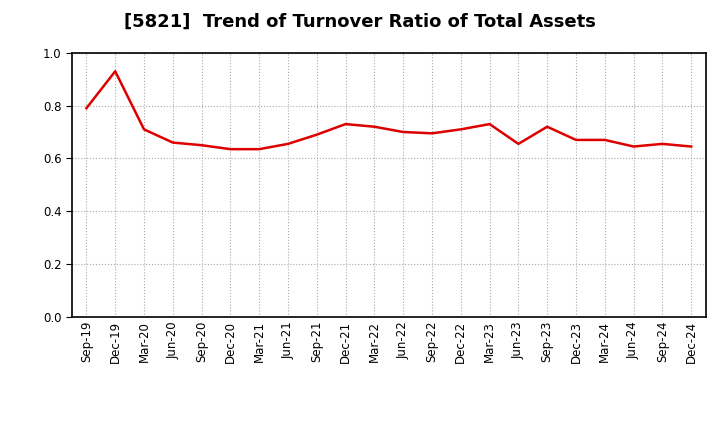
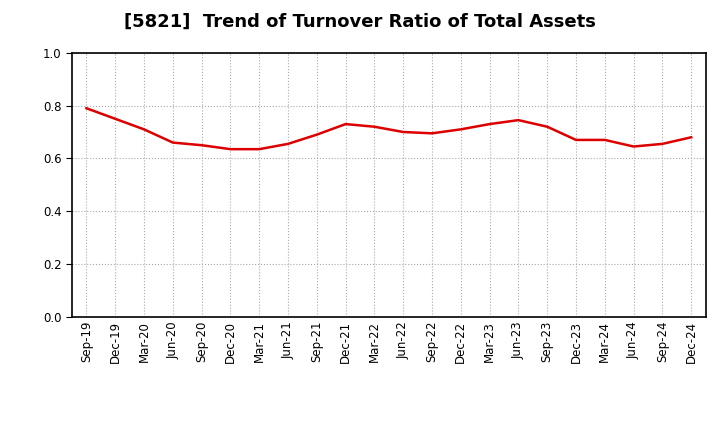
Dec-19: 0.930 -> 0.750
Jun-23: 0.655 -> 0.745
Dec-24: 0.645 -> 0.680
